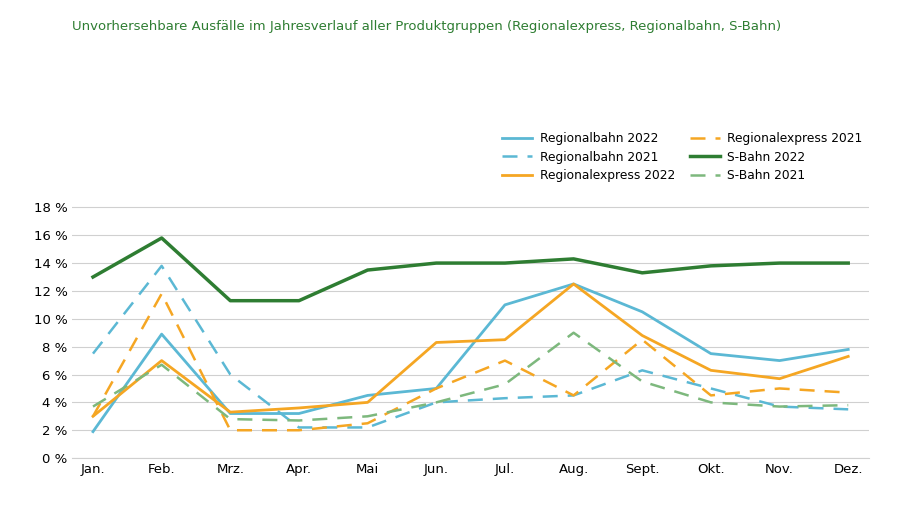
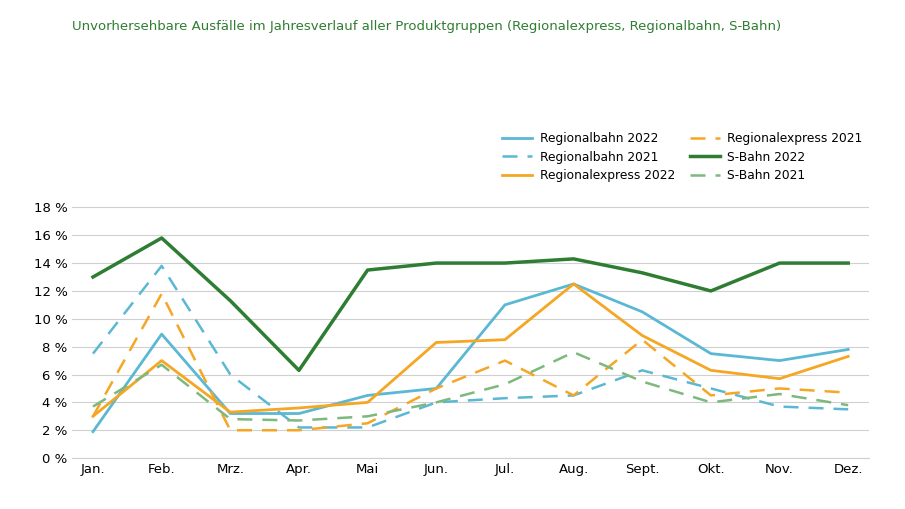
S-Bahn 2022/Apr.: 11.3 % -> 6.3 %
S-Bahn 2021/Aug.: 9.0 % -> 7.6 %
S-Bahn 2022/Okt.: 13.8 % -> 12.0 %
S-Bahn 2021/Nov.: 3.7 % -> 4.6 %
